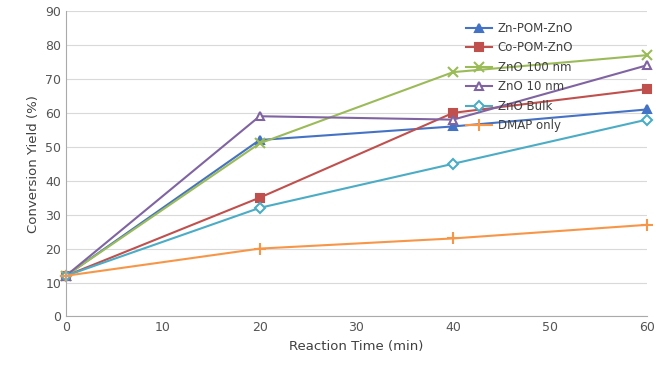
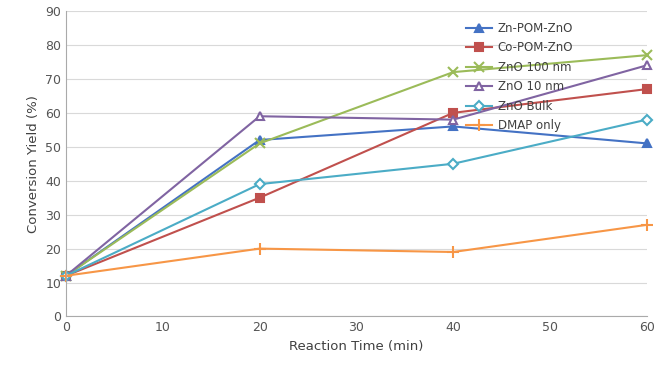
ZnO Bulk/20: 32 -> 39
DMAP only/40: 23 -> 19
Zn-POM-ZnO/60: 61 -> 51
